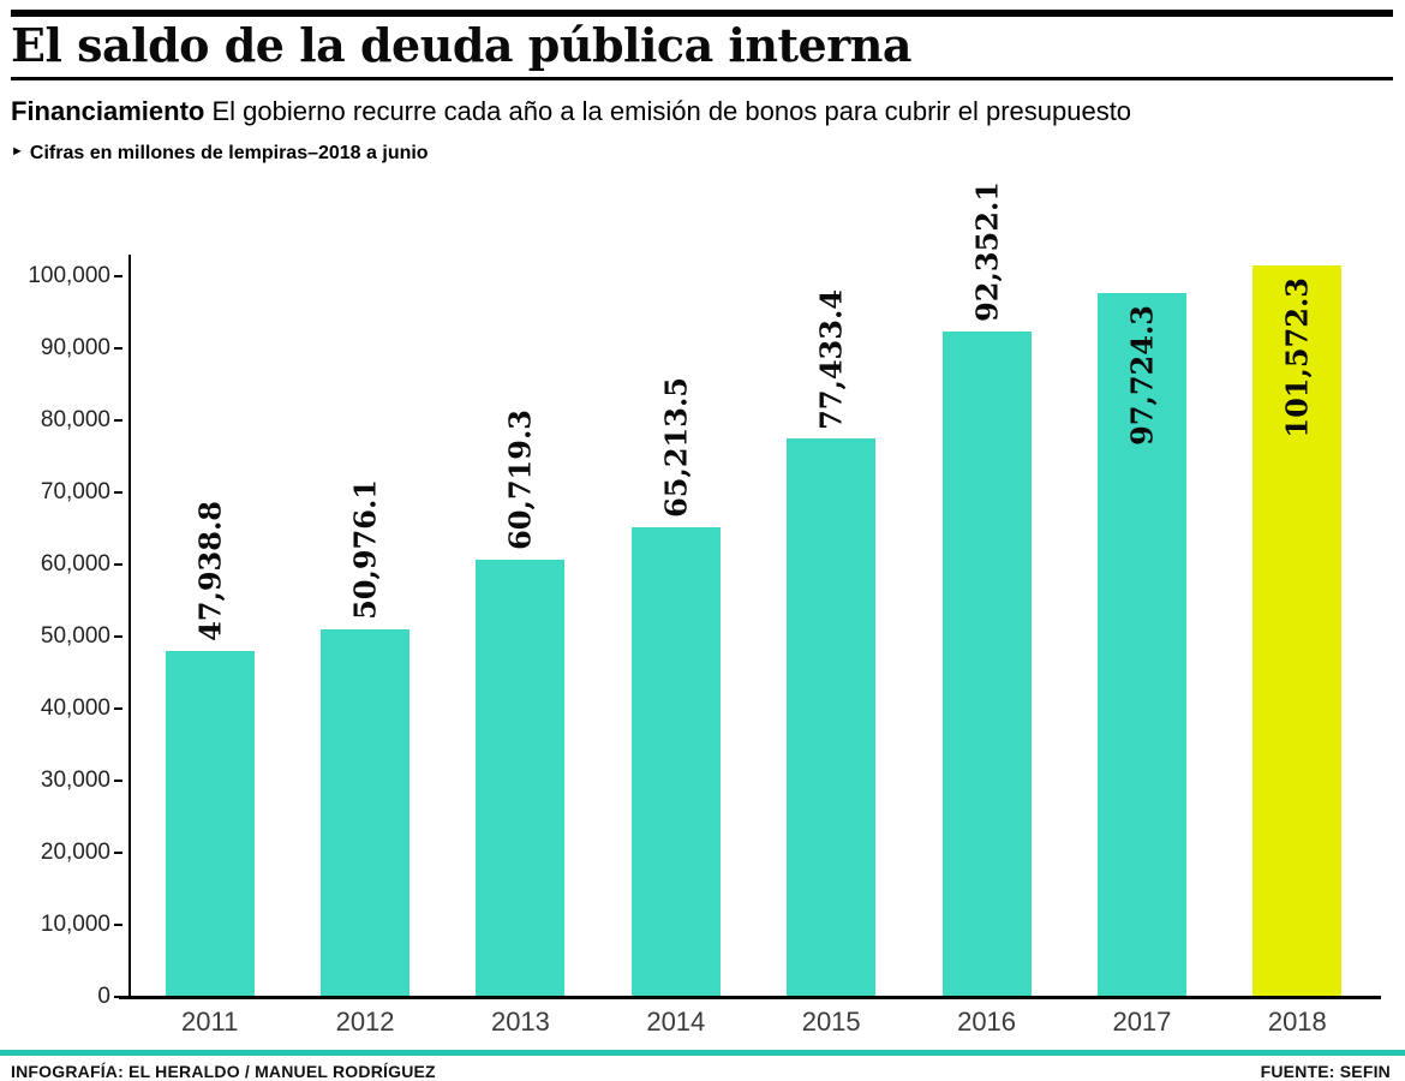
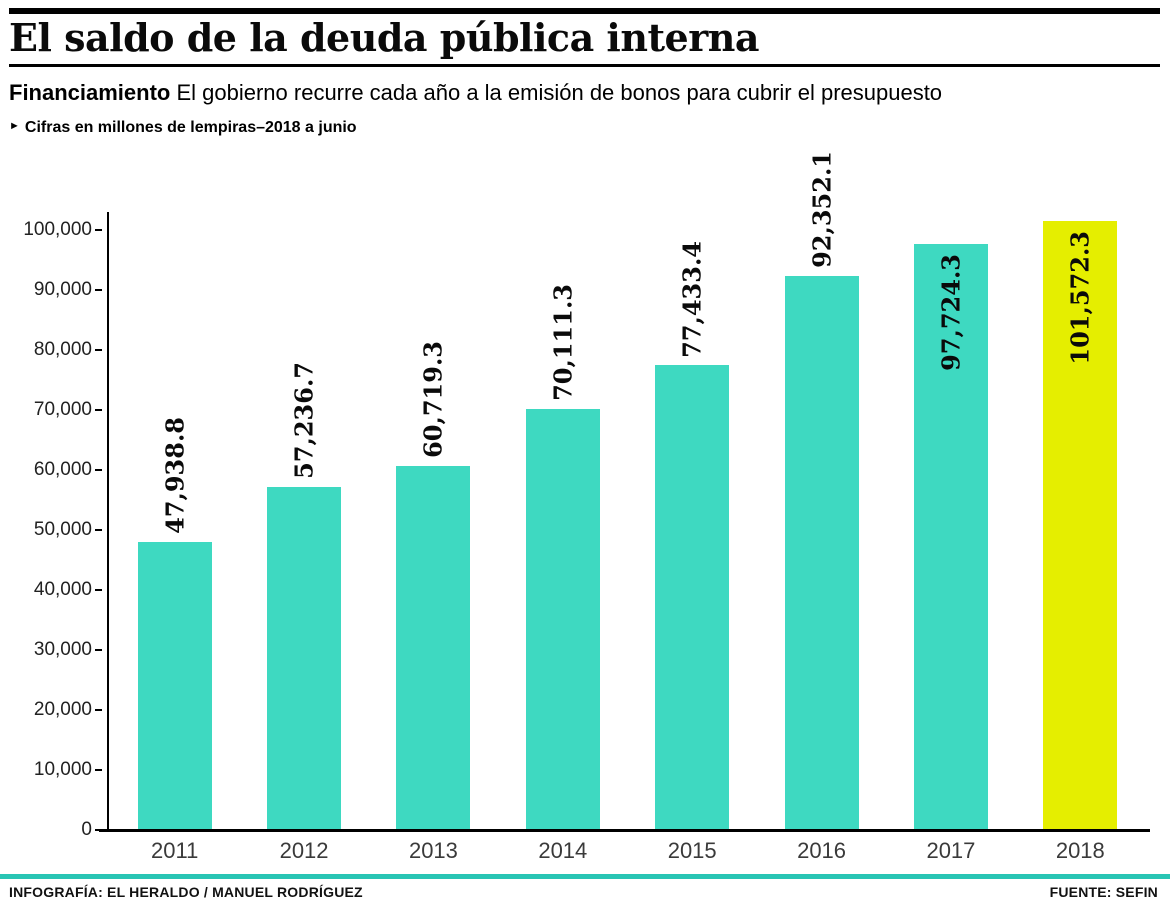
2012: 50,976.1 -> 57,236.7
2014: 65,213.5 -> 70,111.3
